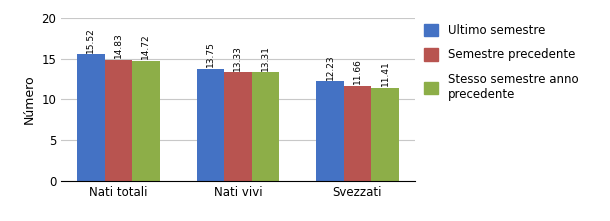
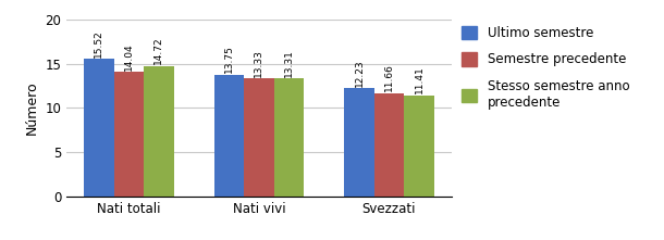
Semestre precedente/Nati totali: 14.83 -> 14.04
